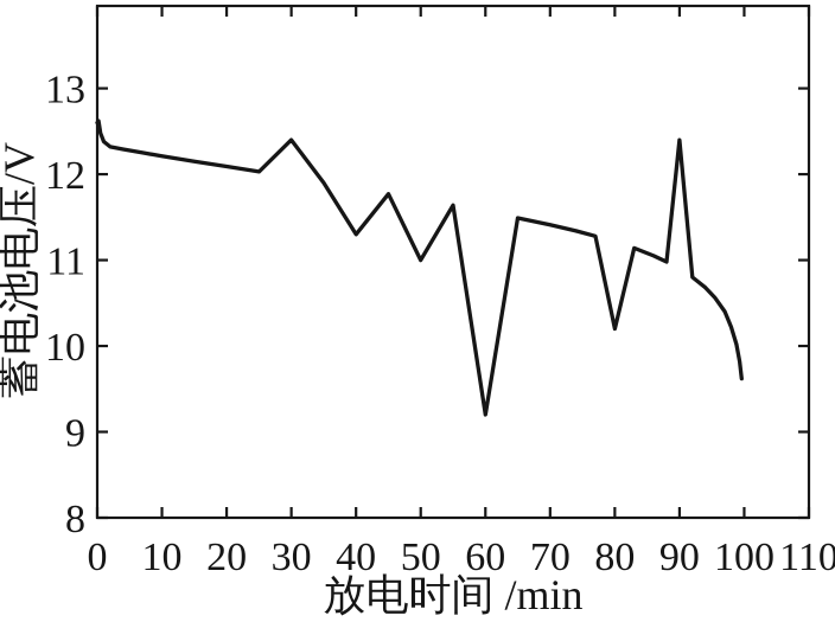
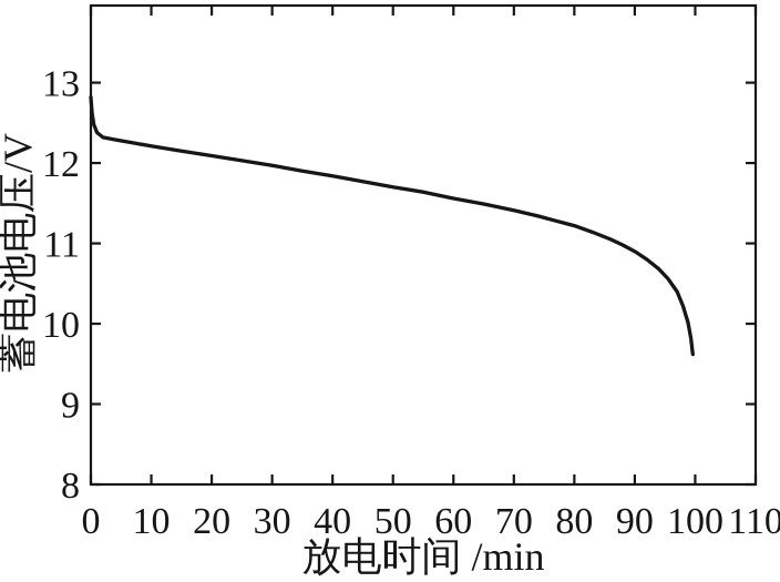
0: 12.6 -> 12.8
30: 12.4 -> 12.0
40: 11.3 -> 11.8
50: 11.0 -> 11.7
60: 9.2 -> 11.6
80: 10.2 -> 11.2
90: 12.4 -> 10.9
